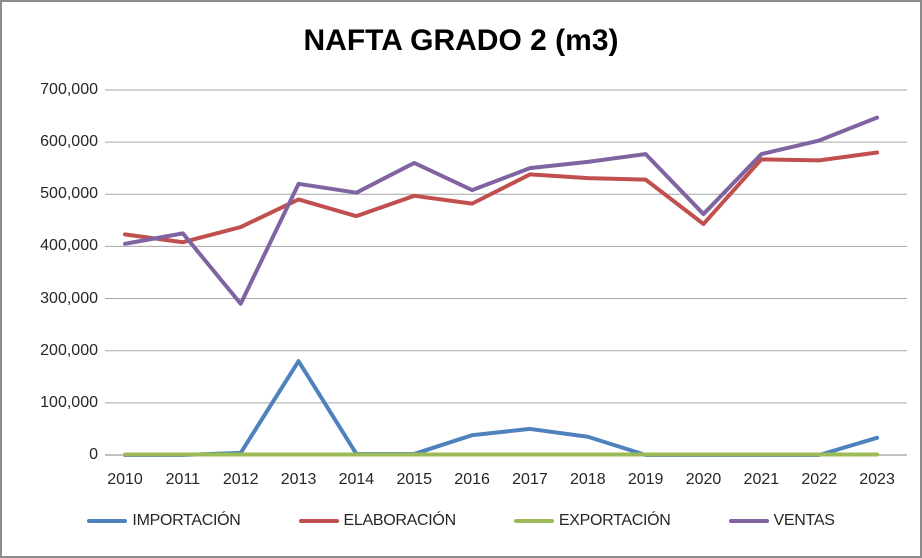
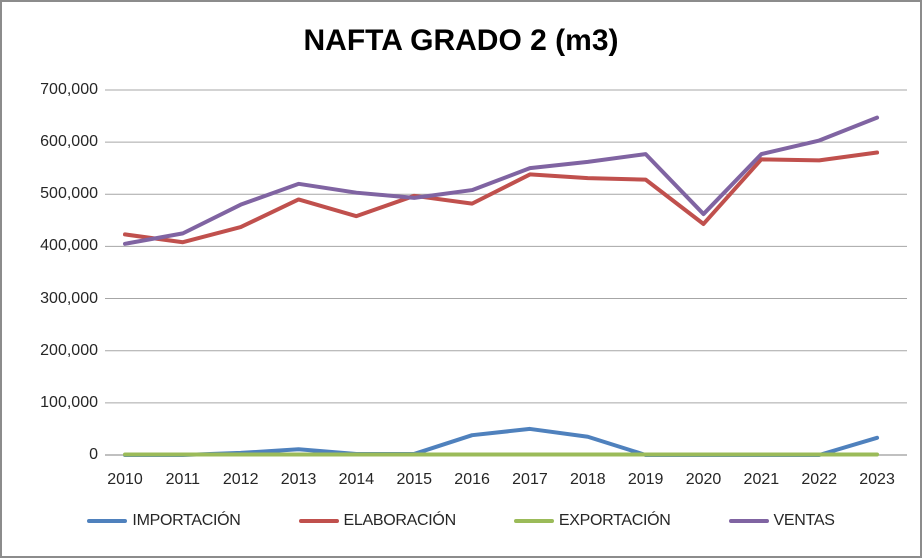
VENTAS/2012: 290000 -> 480000
IMPORTACIÓN/2013: 180000 -> 10000
VENTAS/2015: 560000 -> 490000
